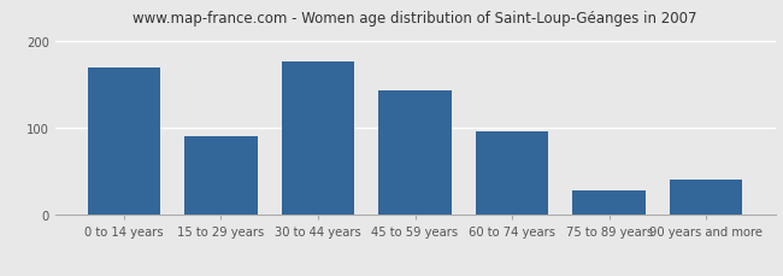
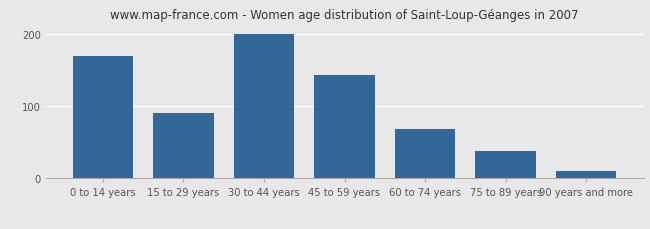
30 to 44 years: 176 -> 200
60 to 74 years: 96 -> 68
75 to 89 years: 28 -> 38
90 years and more: 40 -> 10
